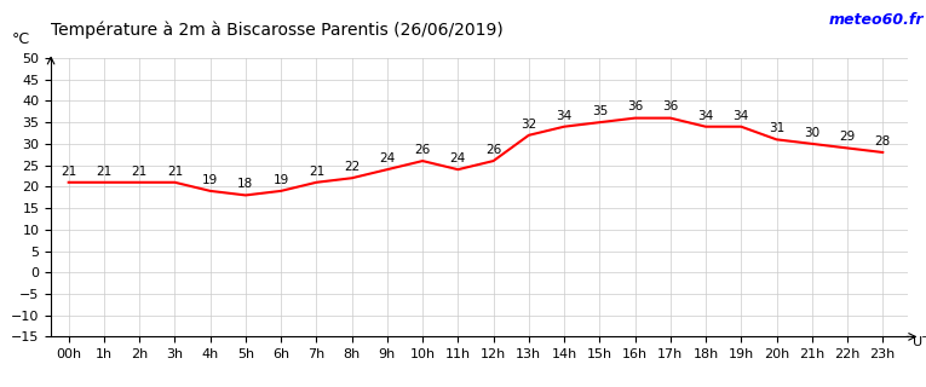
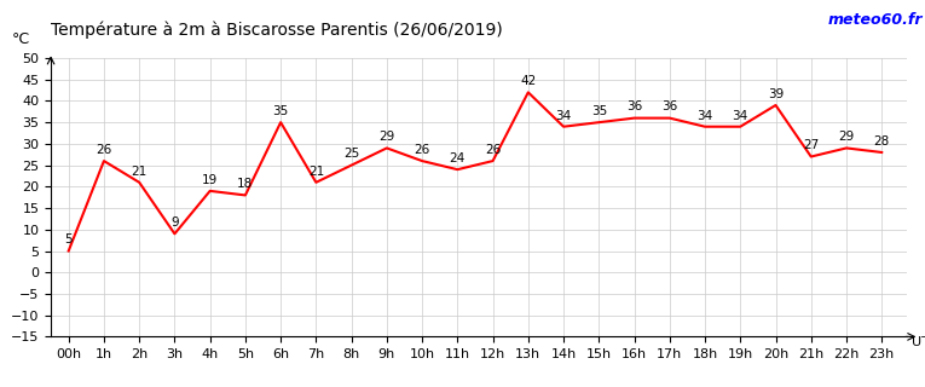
00h: 21 -> 5
1h: 21 -> 26
3h: 21 -> 9
6h: 19 -> 35
8h: 22 -> 25
9h: 24 -> 29
13h: 32 -> 42
20h: 31 -> 39
21h: 30 -> 27
